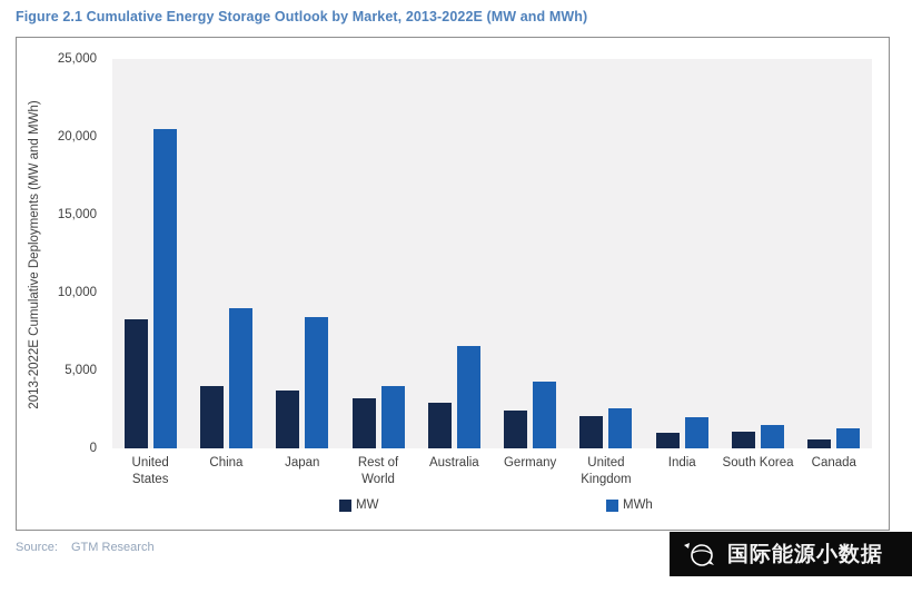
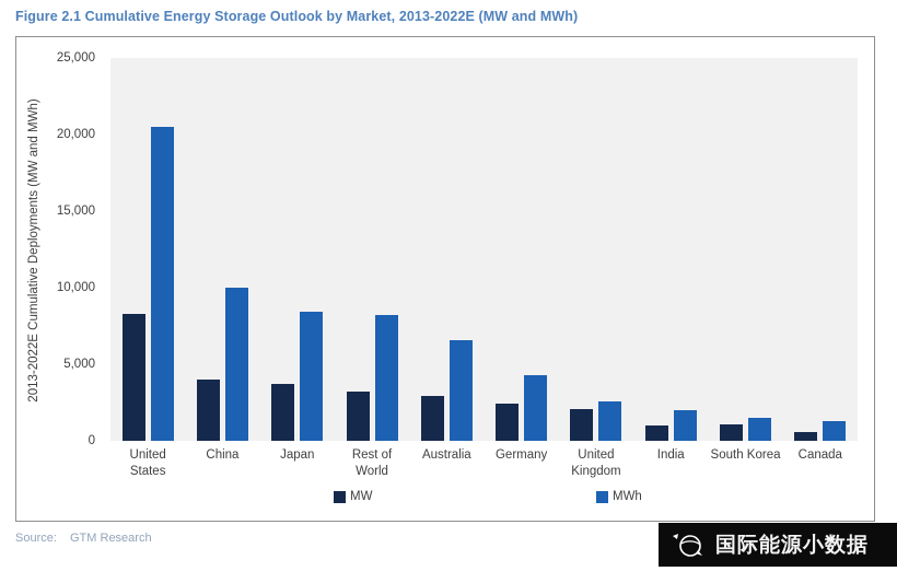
MWh/China: 9000 -> 10000
MWh/Rest of World: 4000 -> 8200
